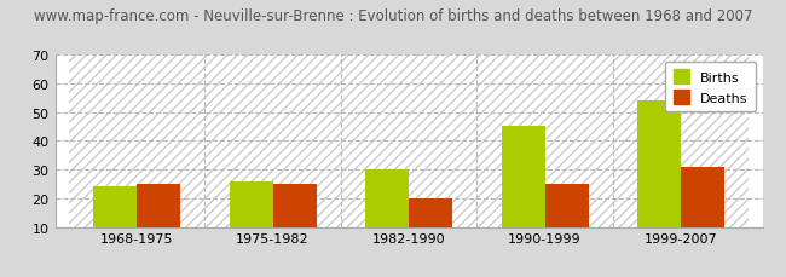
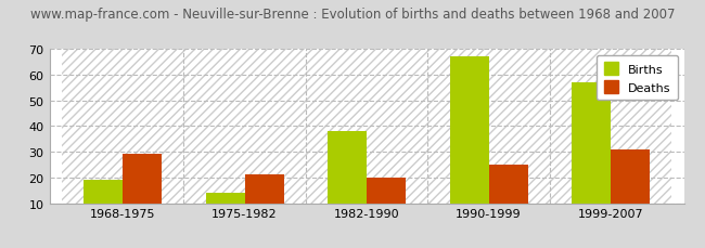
Births/1968-1975: 24 -> 19
Deaths/1968-1975: 25 -> 29
Births/1975-1982: 26 -> 14
Deaths/1975-1982: 25 -> 21
Births/1982-1990: 30 -> 38
Births/1990-1999: 45 -> 67
Births/1999-2007: 54 -> 57
